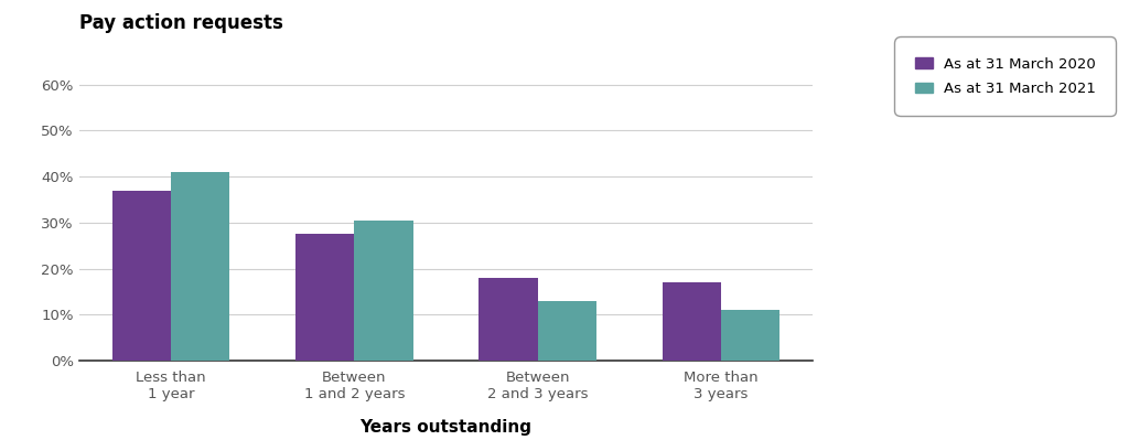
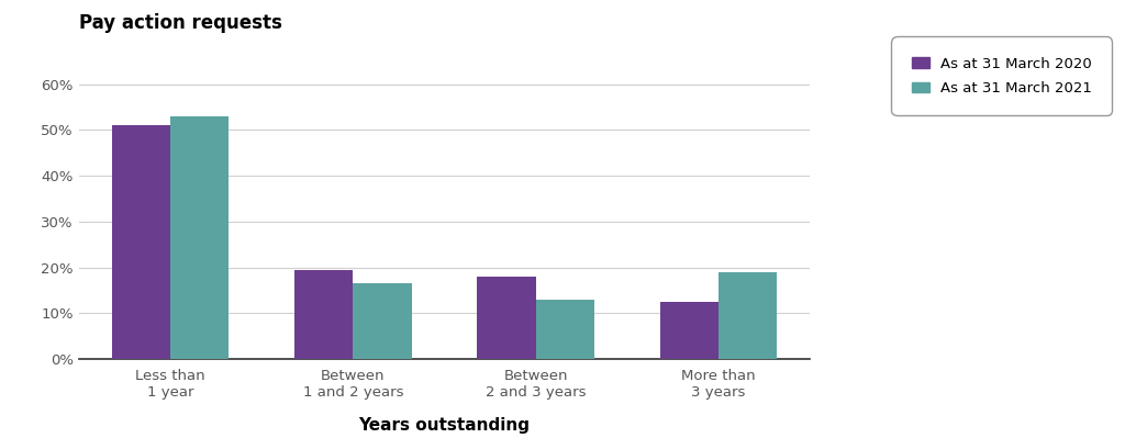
As at 31 March 2020/Less than 1 year: 37.0% -> 51.0%
As at 31 March 2021/Less than 1 year: 41.0% -> 53.0%
As at 31 March 2020/Between 1 and 2 years: 27.5% -> 19.5%
As at 31 March 2021/Between 1 and 2 years: 30.5% -> 16.5%
As at 31 March 2020/More than 3 years: 17.0% -> 12.5%
As at 31 March 2021/More than 3 years: 11.0% -> 19.0%
